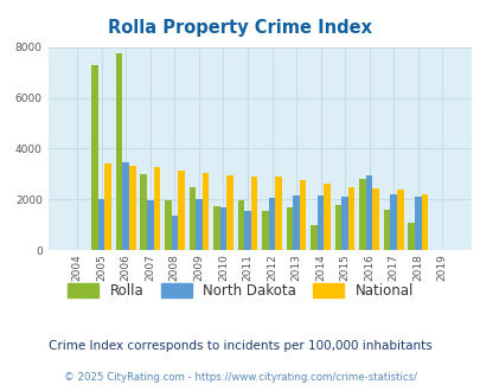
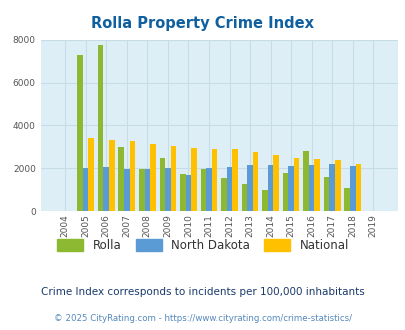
North Dakota/2006: 3450 -> 2050
North Dakota/2008: 1350 -> 1950
North Dakota/2011: 1550 -> 2000
Rolla/2013: 1700 -> 1250
North Dakota/2016: 2950 -> 2150
